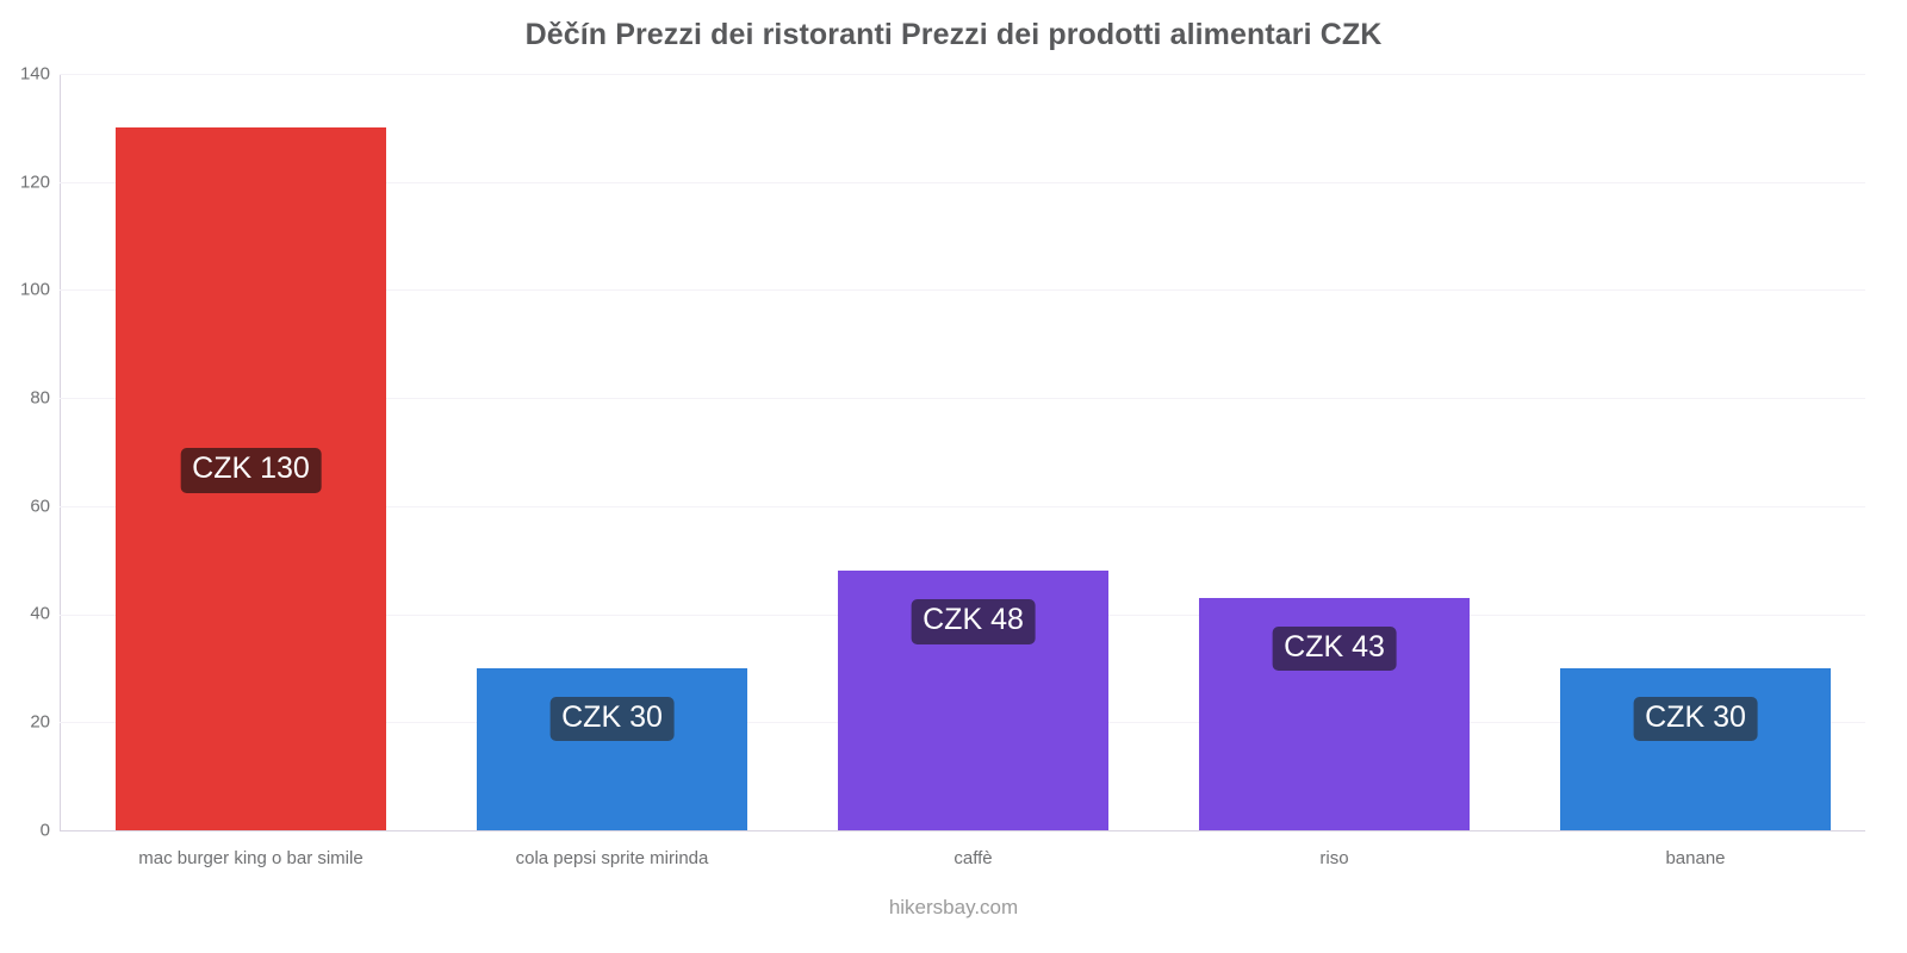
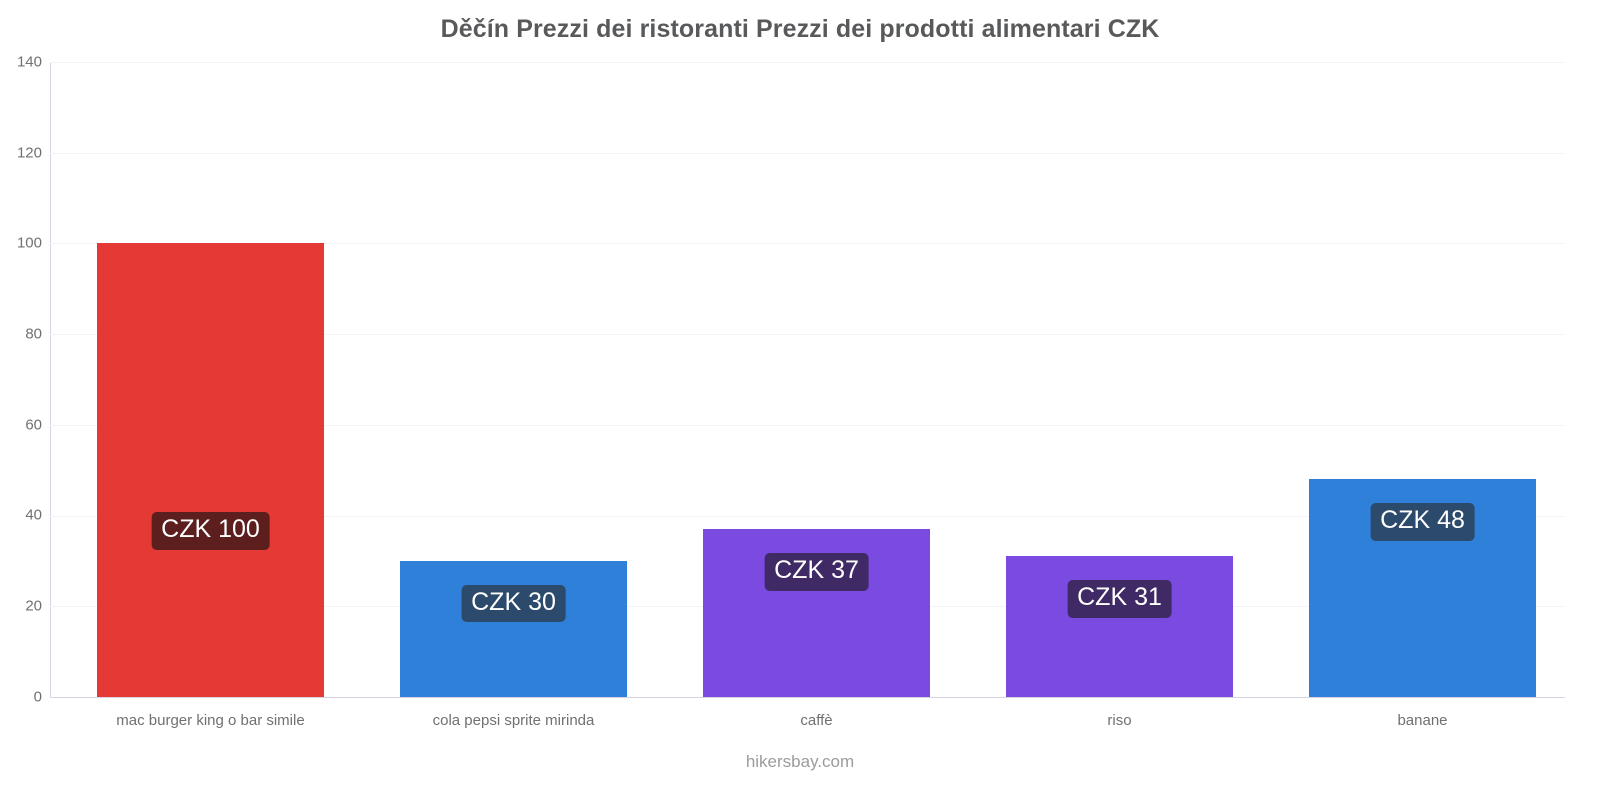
mac burger king o bar simile: 130 -> 100
caffè: 48 -> 37
riso: 43 -> 31
banane: 30 -> 48
